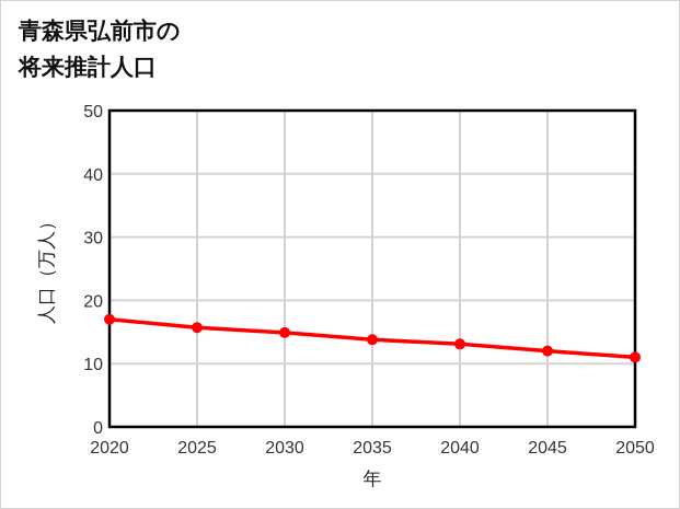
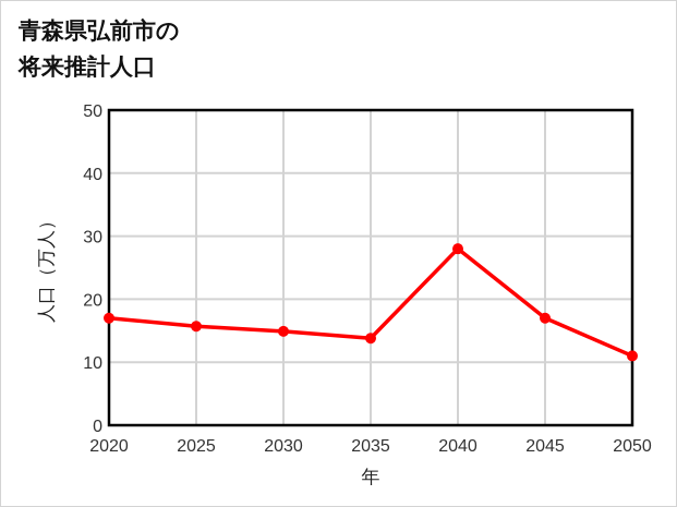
2040: 13 -> 28
2045: 12 -> 17
